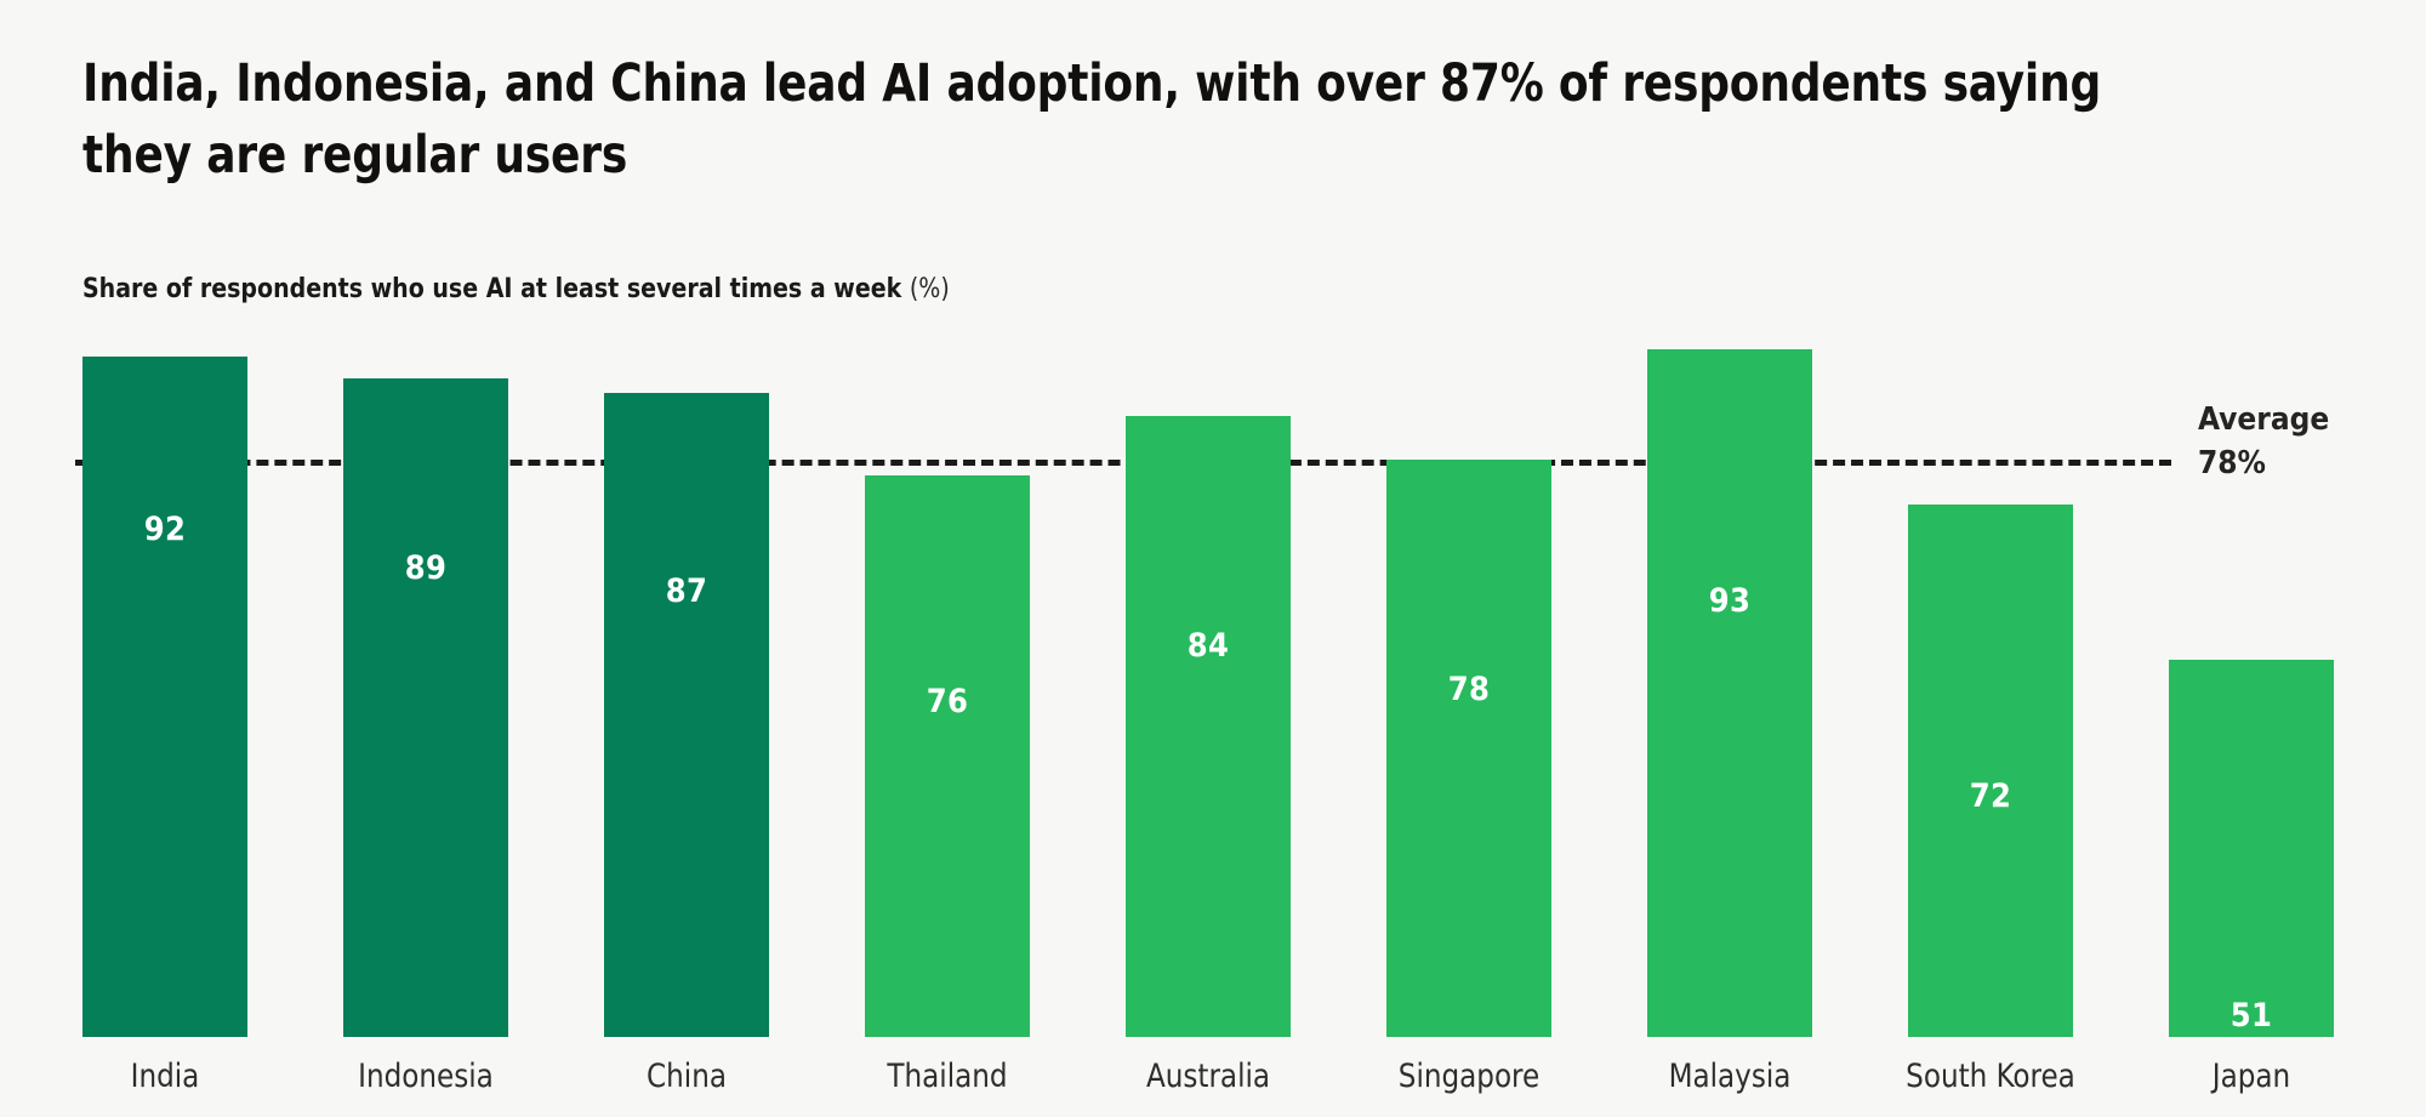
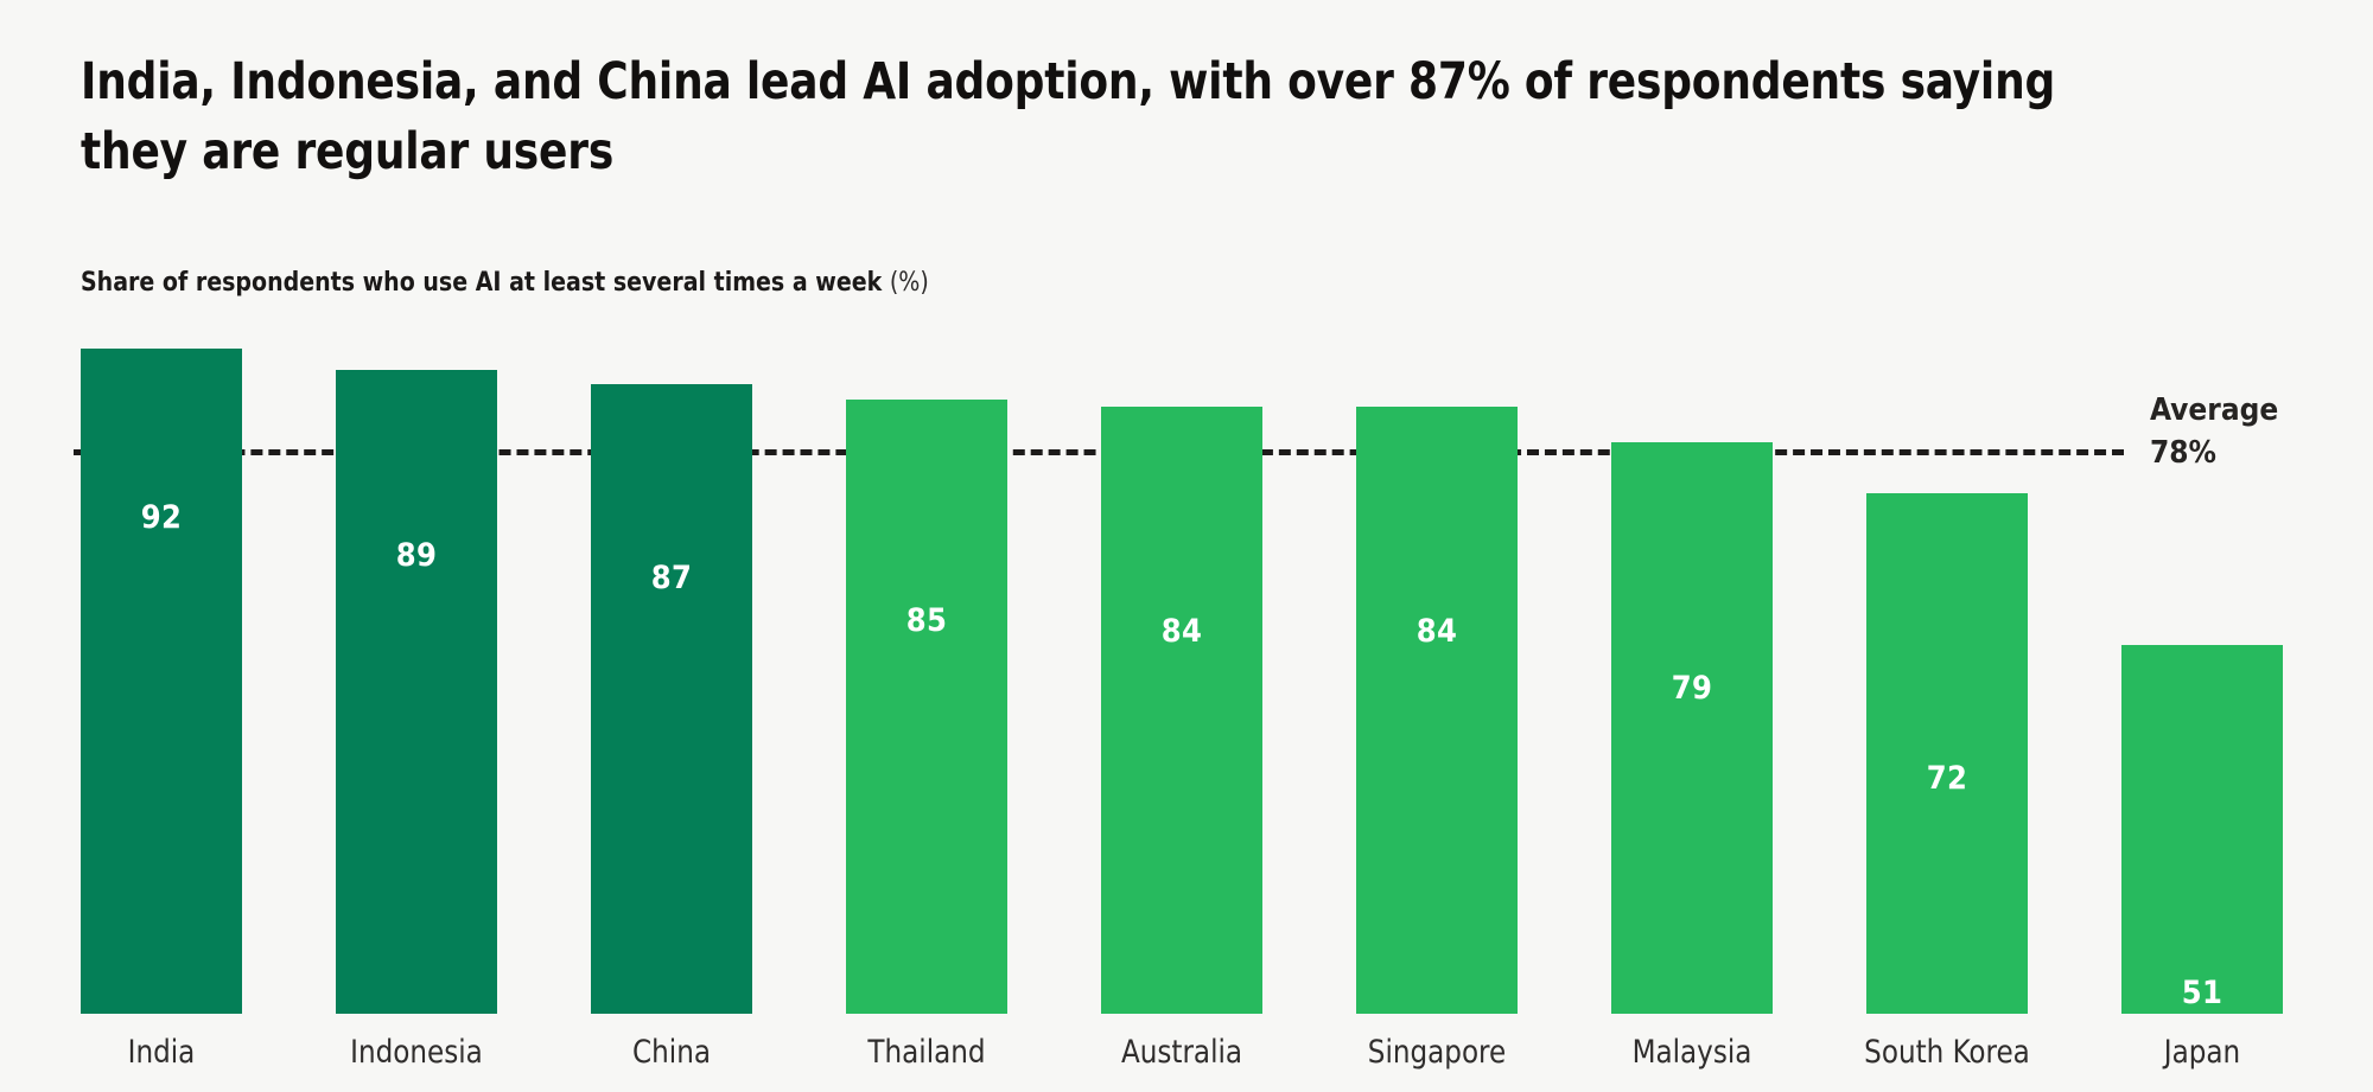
Thailand: 76 -> 85
Singapore: 78 -> 84
Malaysia: 93 -> 79
